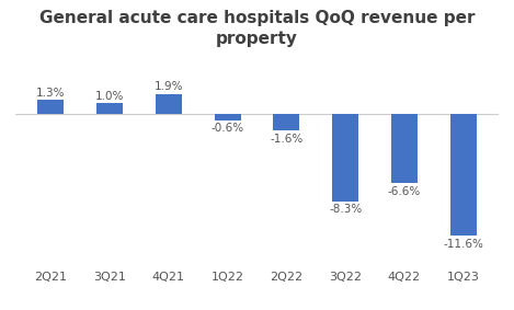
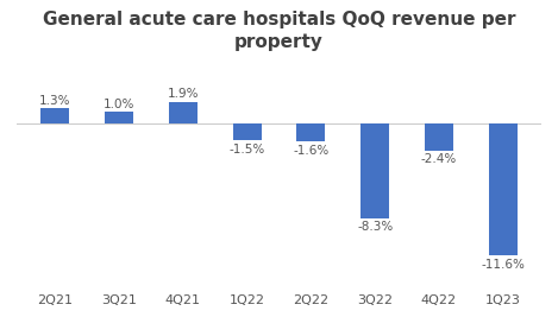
1Q22: -0.6% -> -1.5%
4Q22: -6.6% -> -2.4%
